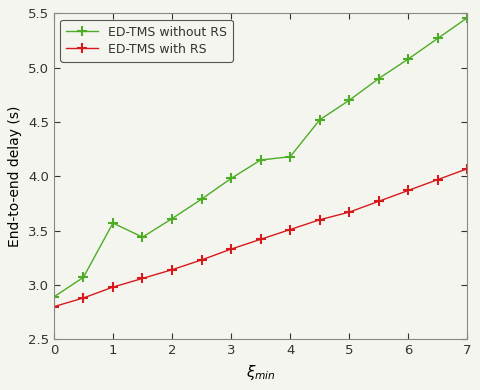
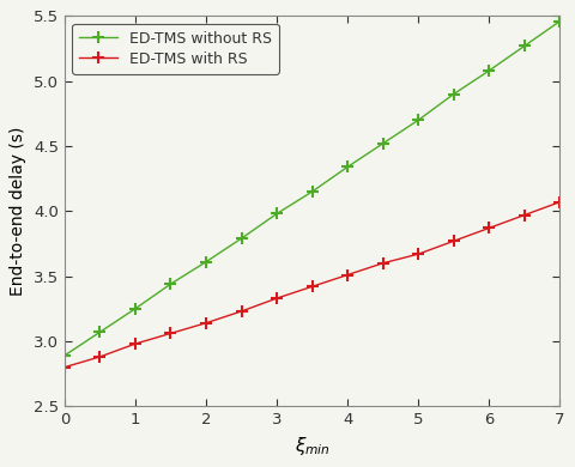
ED-TMS without RS/1: 3.57 -> 3.25
ED-TMS without RS/4: 4.18 -> 4.34
